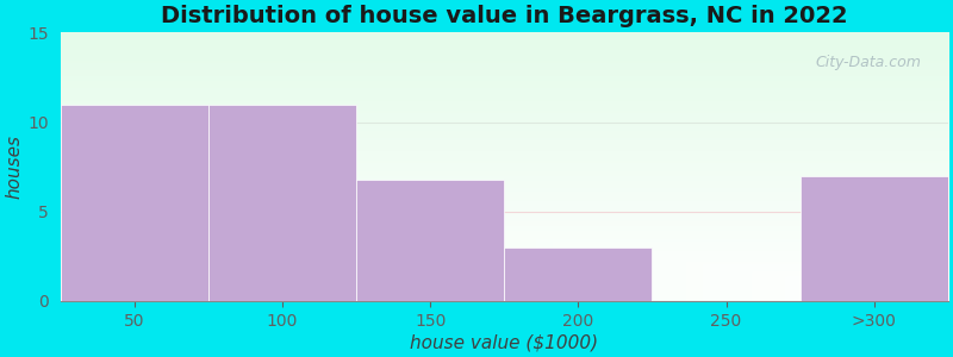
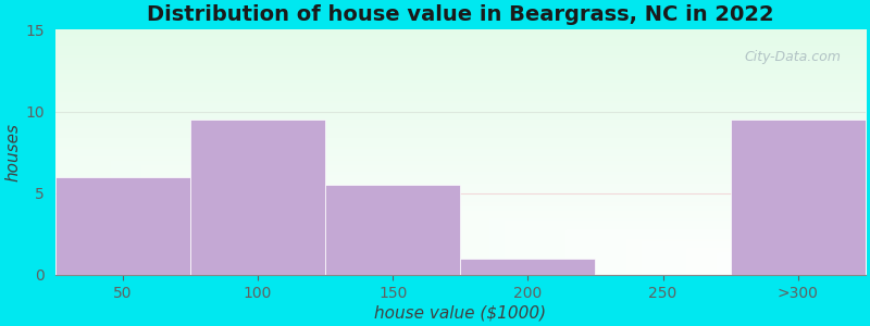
50: 11.0 -> 6.0
100: 11.0 -> 9.5
150: 6.8 -> 5.5
200: 3.0 -> 1.0
>300: 7.0 -> 9.5
